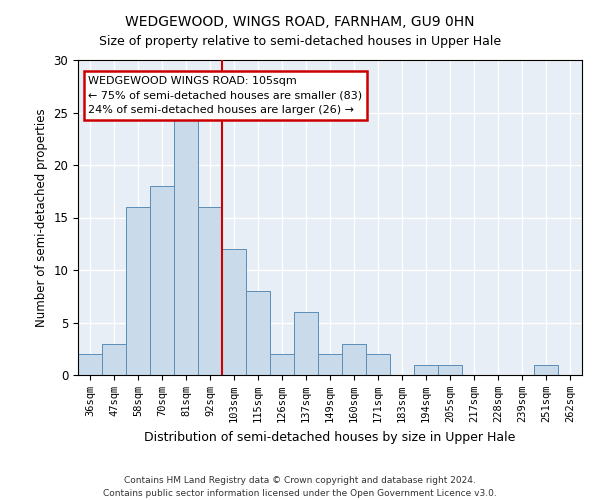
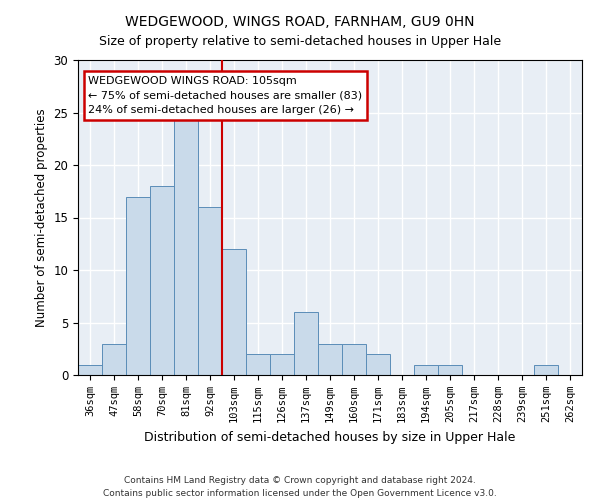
36sqm: 2 -> 1
58sqm: 16 -> 17
115sqm: 8 -> 2
149sqm: 2 -> 3
